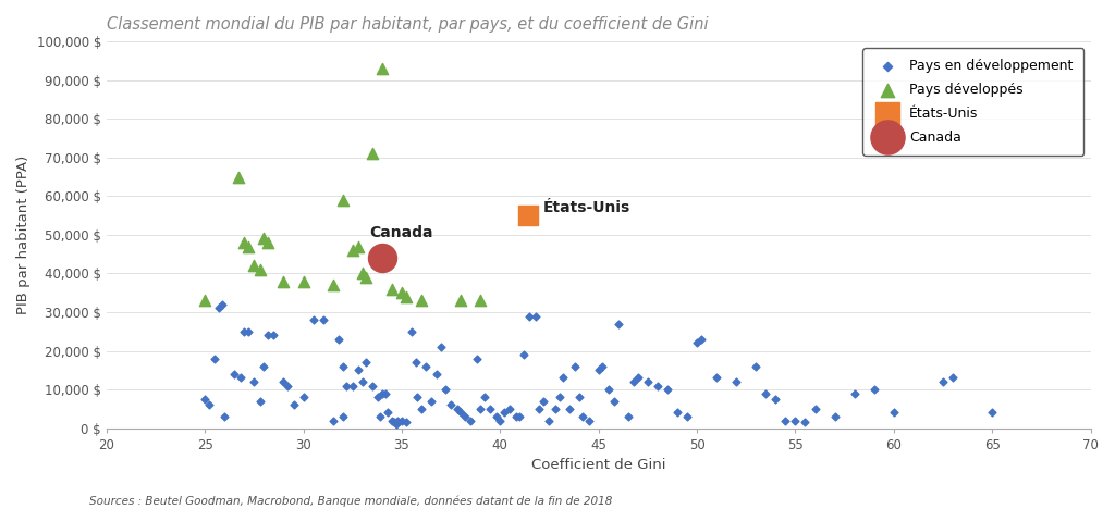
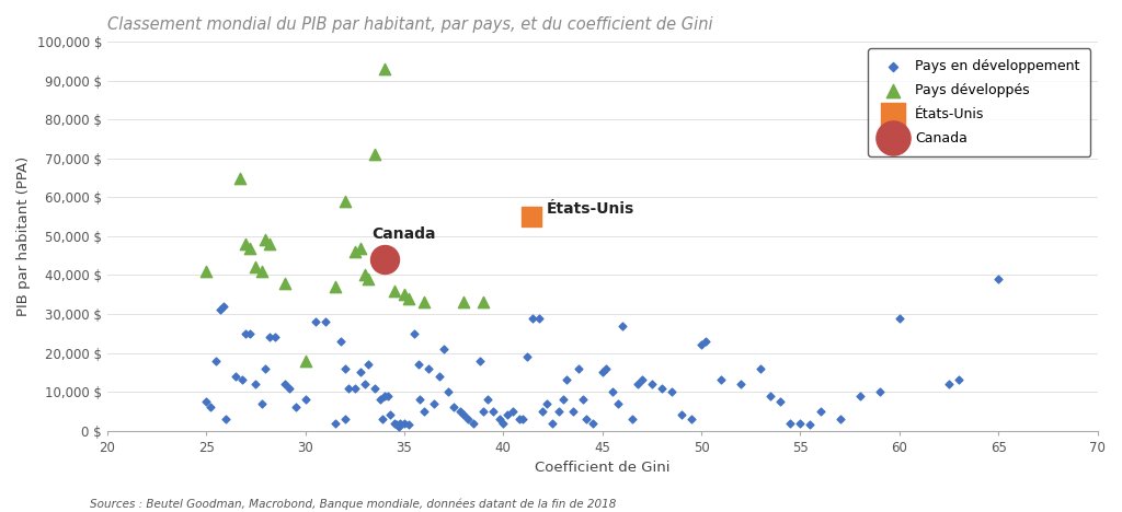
Pays développés/25: 33,000 $ -> 41,000 $
Pays développés/30: 38,000 $ -> 18,000 $
Pays en développement/60: 4,000 $ -> 29,000 $
Pays en développement/65: 4,000 $ -> 39,000 $
